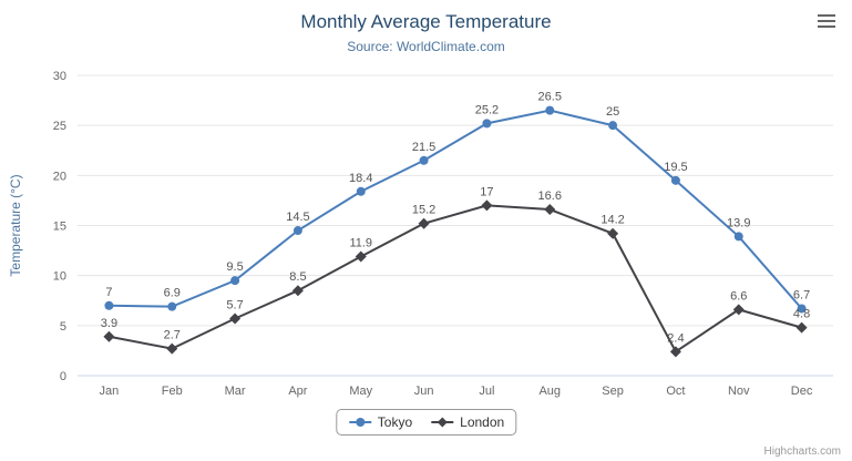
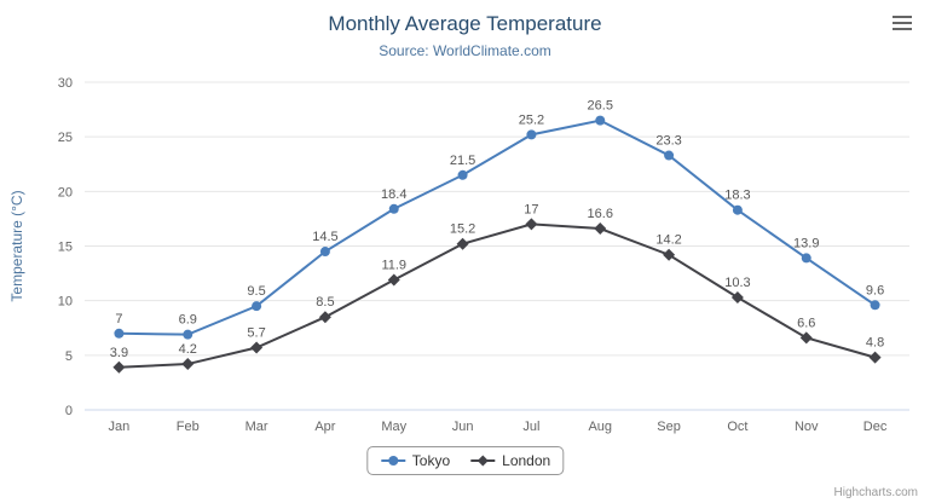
London/Feb: 2.7 -> 4.2
Tokyo/Sep: 25 -> 23.3
Tokyo/Oct: 19.5 -> 18.3
London/Oct: 2.4 -> 10.3
Tokyo/Dec: 6.7 -> 9.6
